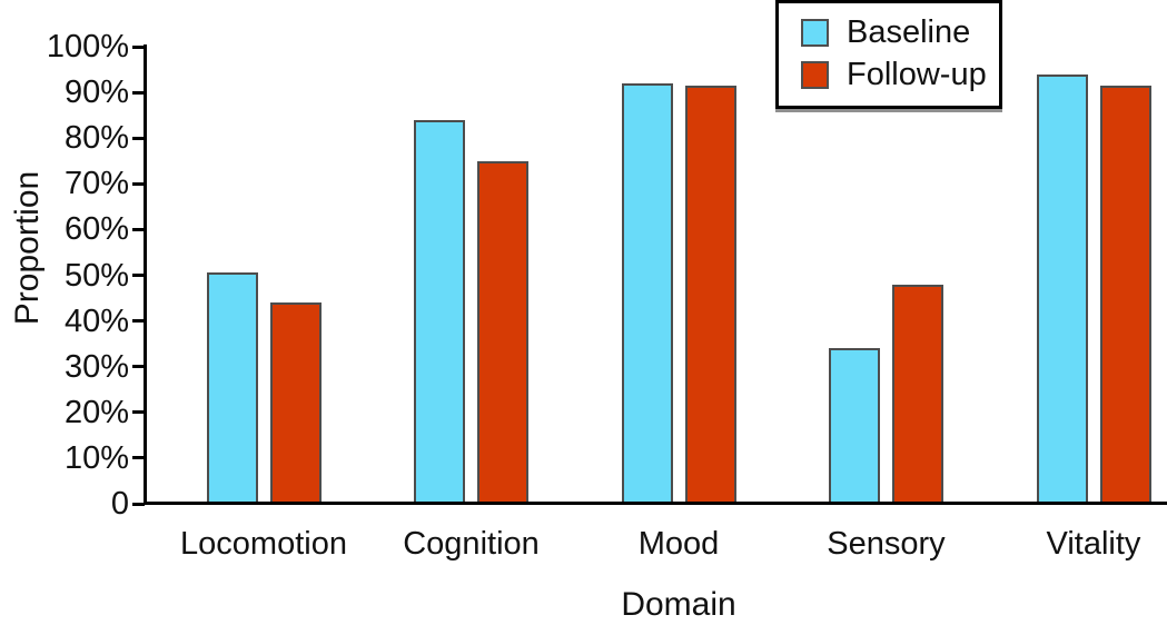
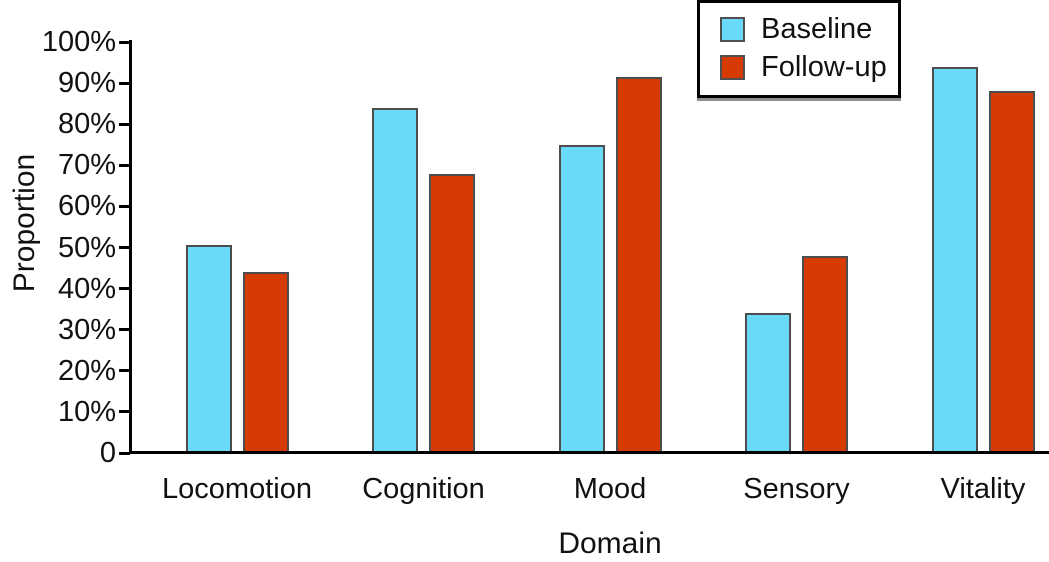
Follow-up/Cognition: 75% -> 68%
Baseline/Mood: 92% -> 75%
Follow-up/Vitality: 92% -> 88%
